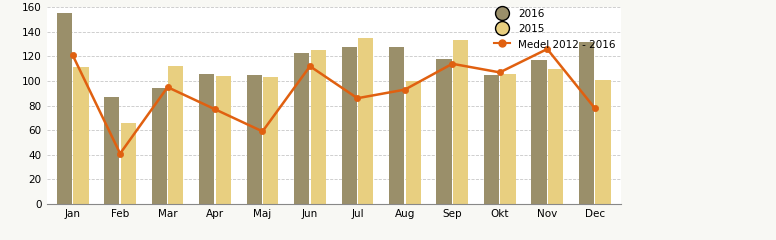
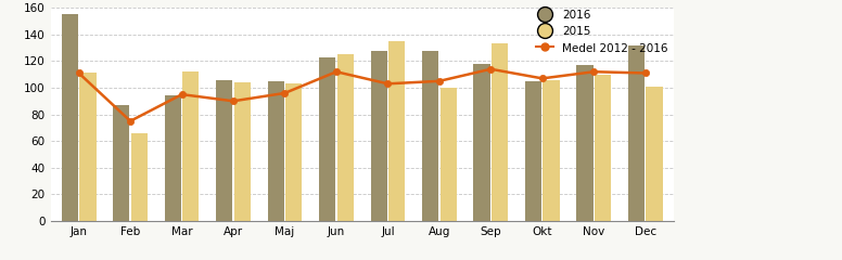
Medel 2012 - 2016/Jan: 121 -> 111
Medel 2012 - 2016/Feb: 41 -> 75
Medel 2012 - 2016/Apr: 77 -> 90
Medel 2012 - 2016/Maj: 59 -> 96
Medel 2012 - 2016/Jul: 86 -> 103
Medel 2012 - 2016/Aug: 93 -> 105
Medel 2012 - 2016/Nov: 126 -> 112
Medel 2012 - 2016/Dec: 78 -> 111
